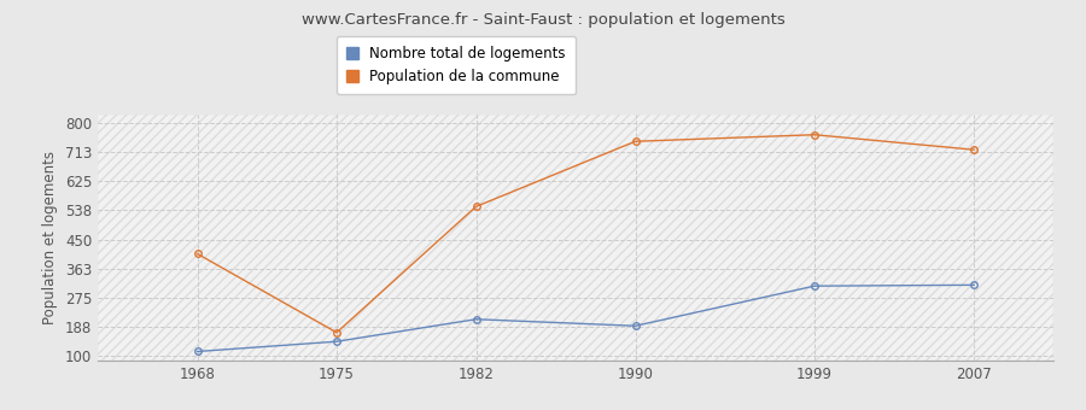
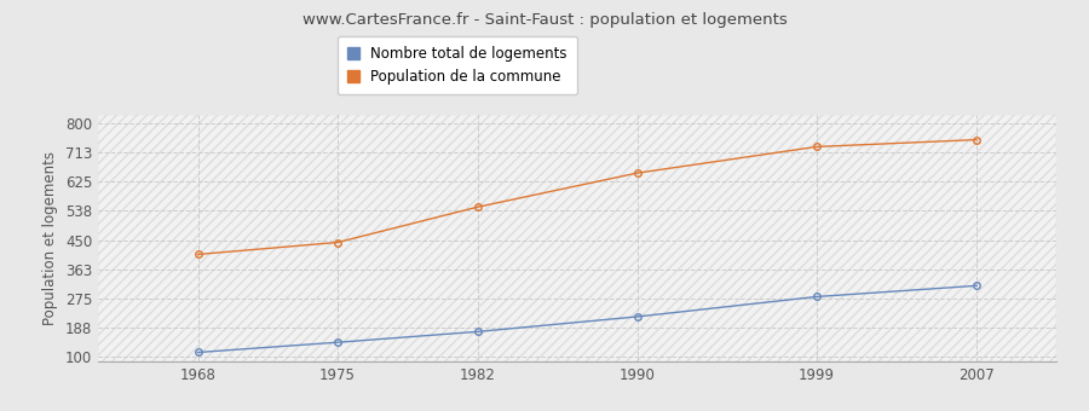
Population de la commune/1975: 170 -> 443
Nombre total de logements/1982: 210 -> 175
Nombre total de logements/1990: 190 -> 220
Population de la commune/1990: 745 -> 651
Nombre total de logements/1999: 310 -> 280
Population de la commune/1999: 765 -> 730
Population de la commune/2007: 720 -> 751
